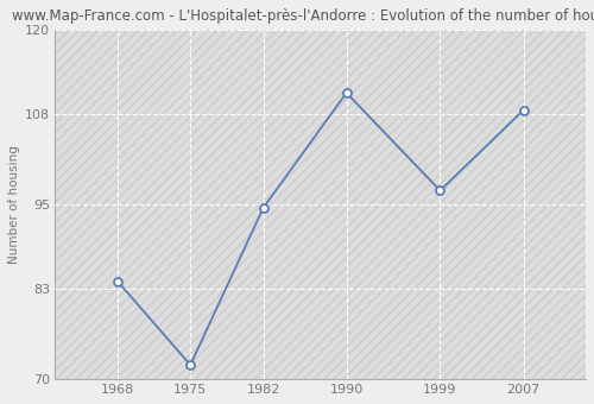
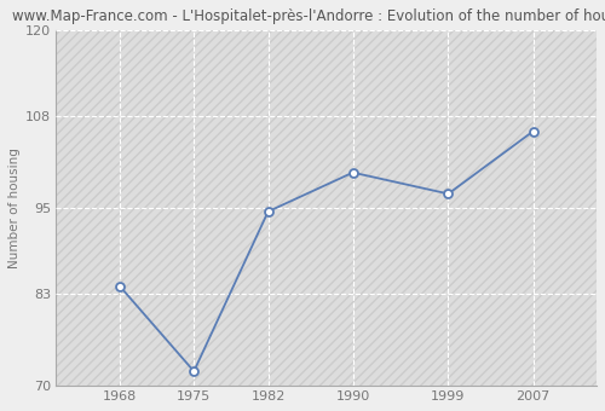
1990: 111.0 -> 100.0
2007: 108.5 -> 105.8
